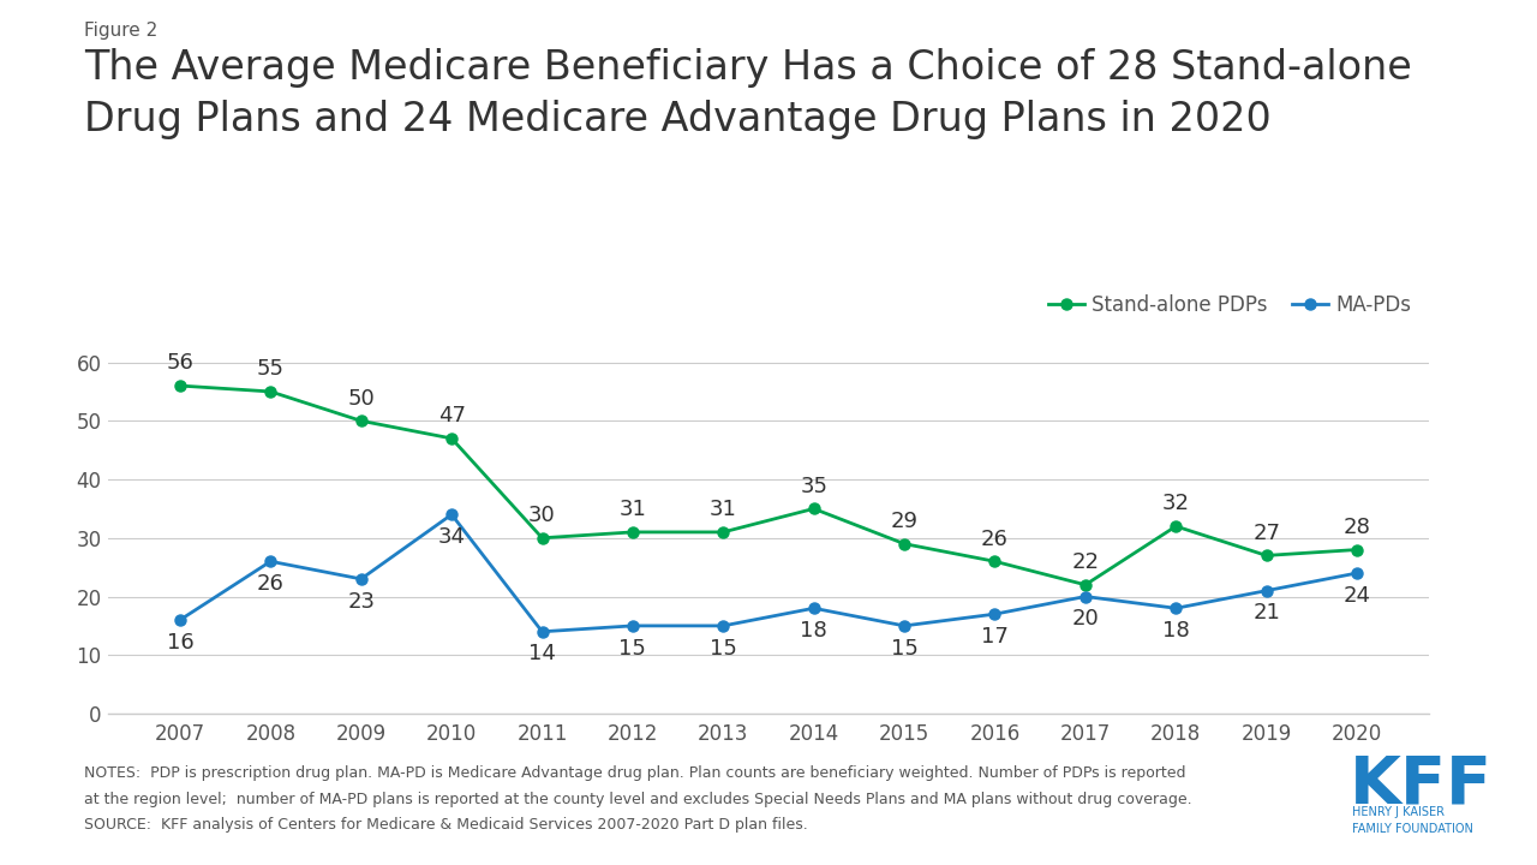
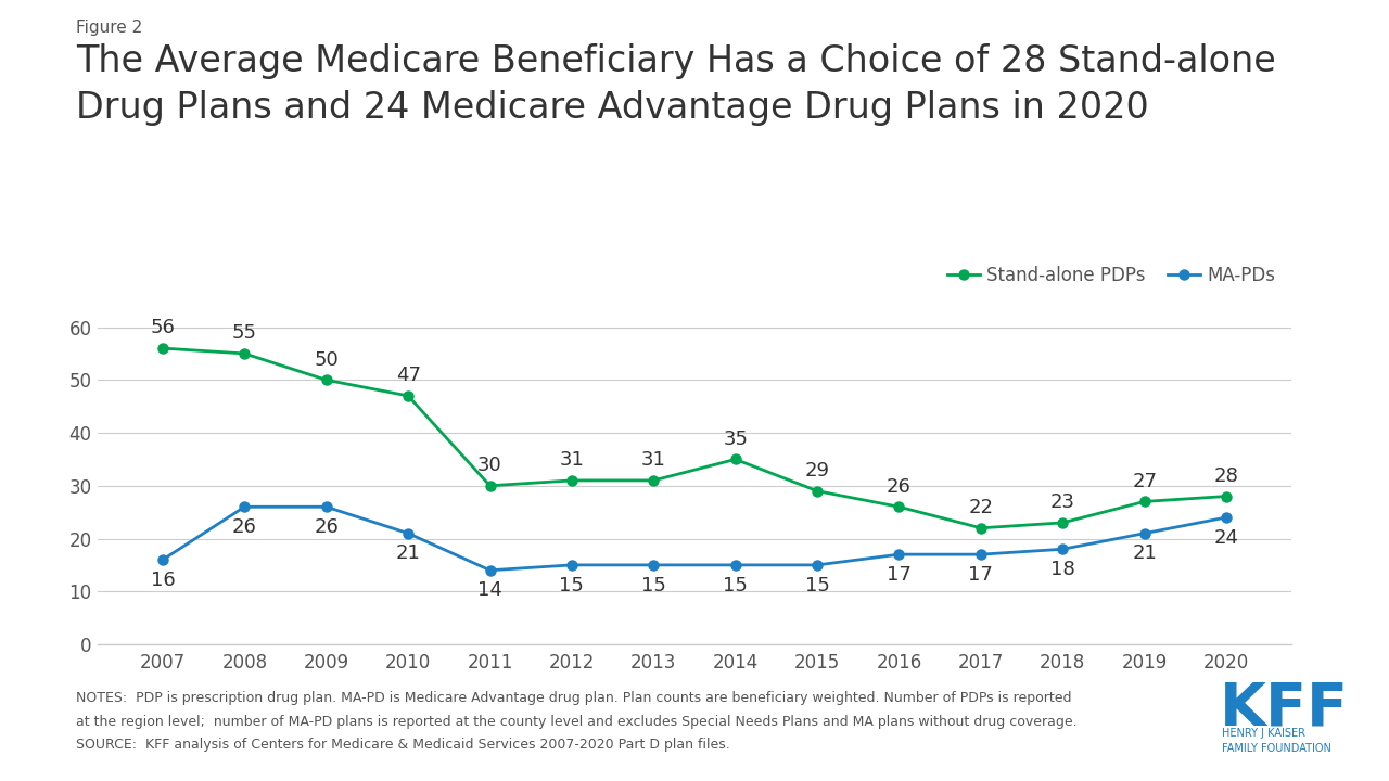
MA-PDs/2009: 23 -> 26
MA-PDs/2010: 34 -> 21
MA-PDs/2014: 18 -> 15
MA-PDs/2017: 20 -> 17
Stand-alone PDPs/2018: 32 -> 23
